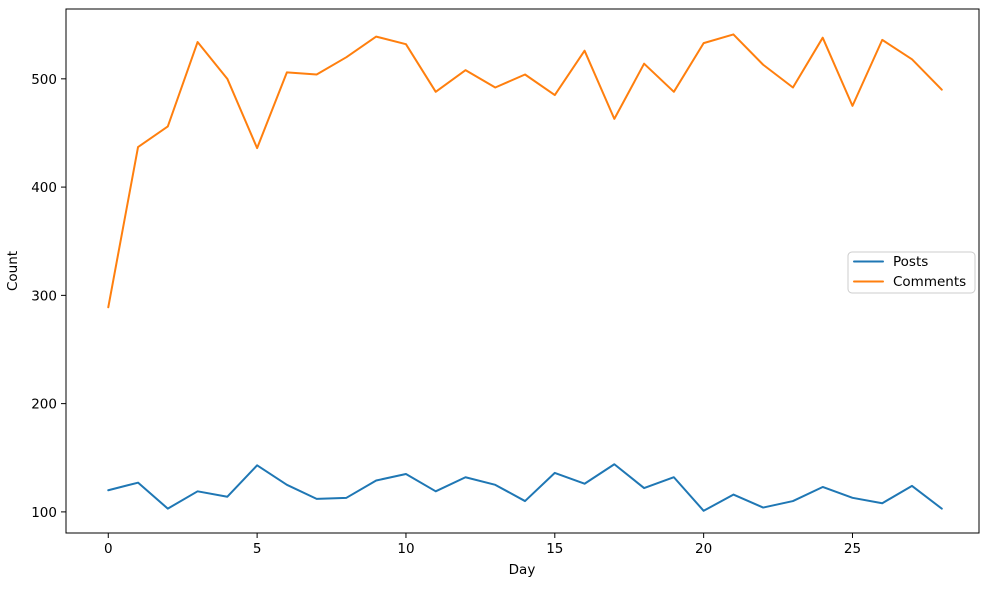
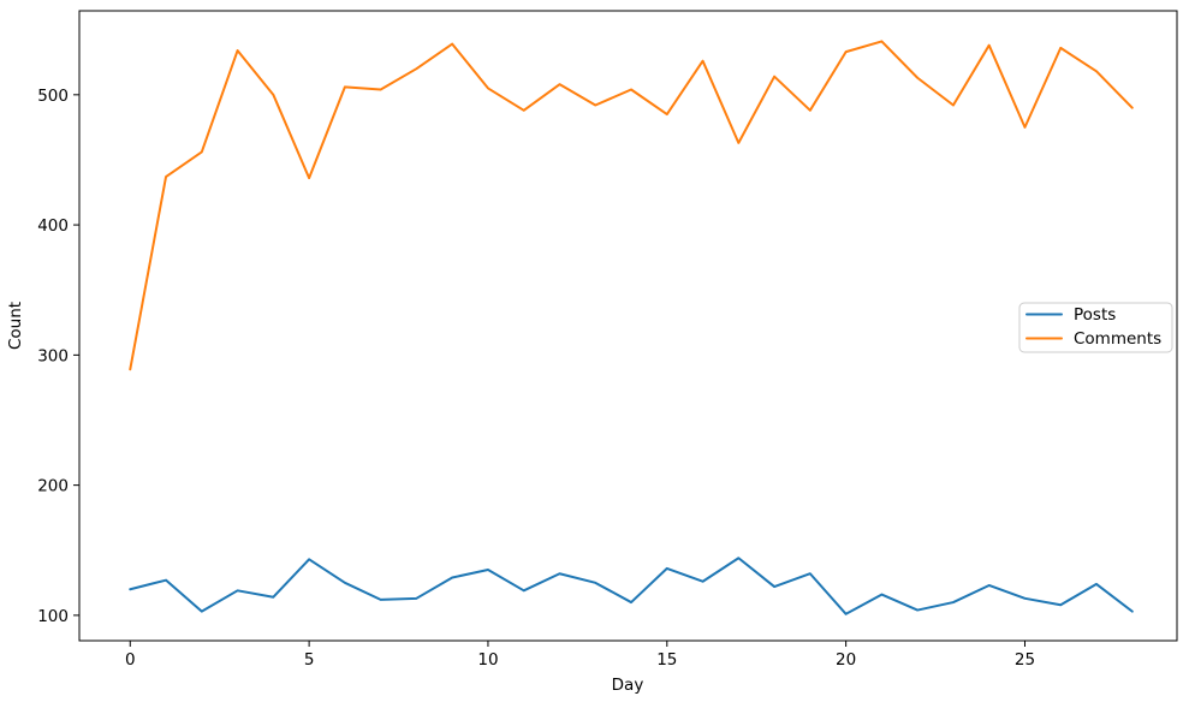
Comments/10: 532 -> 505
